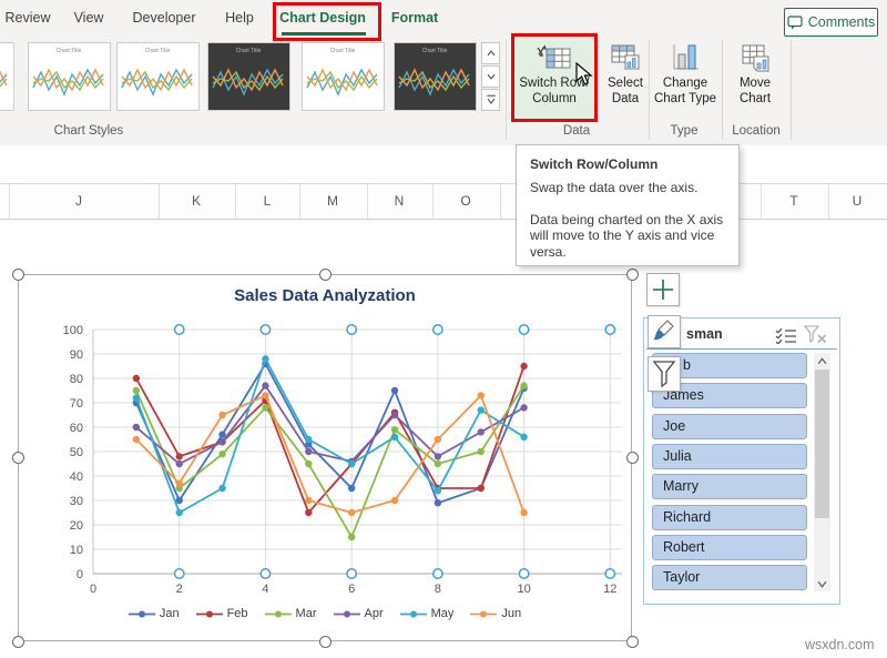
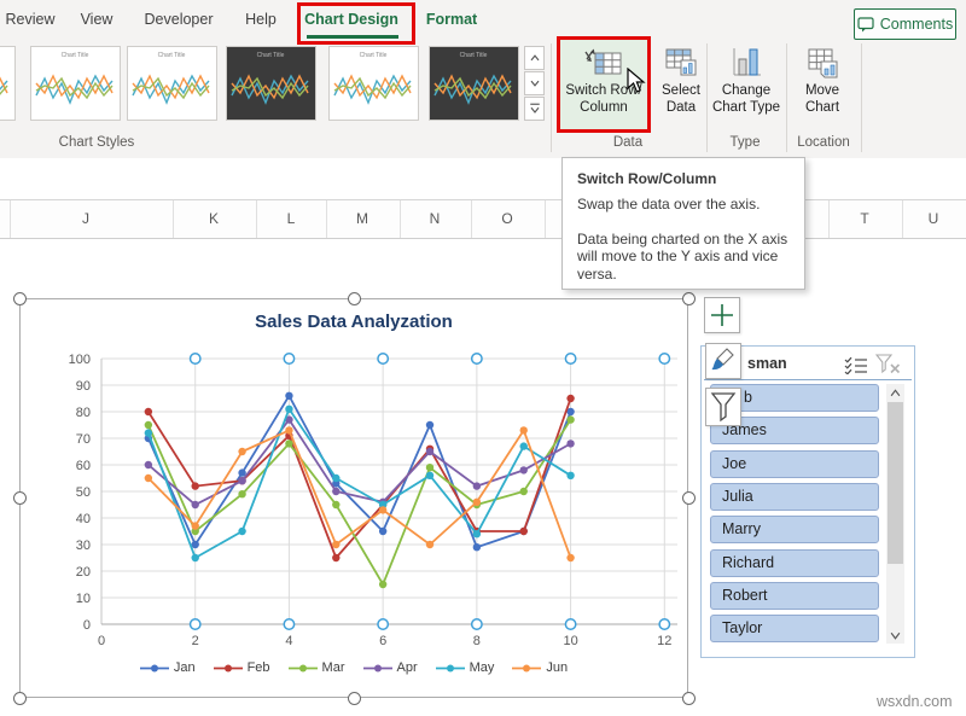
Feb/2: 48 -> 52
May/4: 88 -> 81
Jun/6: 25 -> 43
Apr/8: 48 -> 52
Jun/8: 55 -> 46
Jan/10: 76 -> 80
